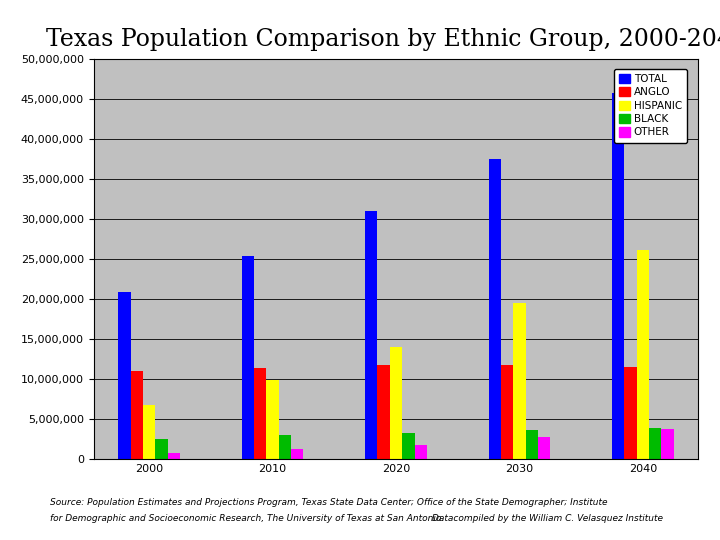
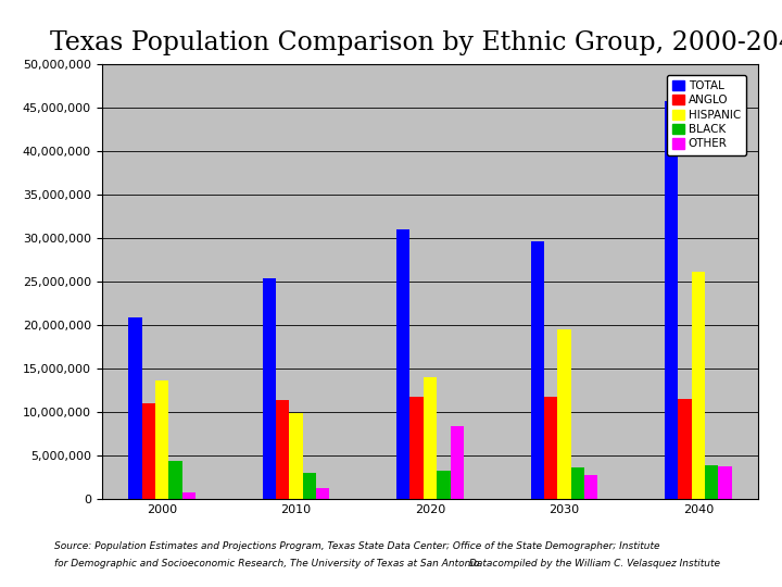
HISPANIC/2000: 6,700,000 -> 13,600,000
BLACK/2000: 2,500,000 -> 4,400,000
OTHER/2020: 1,800,000 -> 8,400,000
TOTAL/2030: 37,500,000 -> 29,600,000
